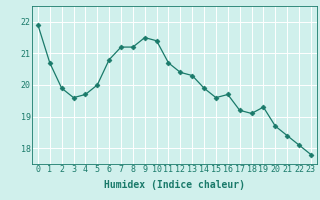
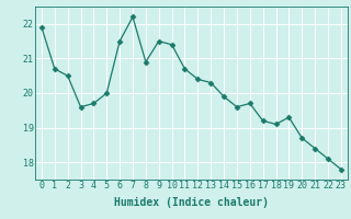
2: 19.9 -> 20.5
6: 20.8 -> 21.5
7: 21.2 -> 22.2
8: 21.2 -> 20.9
